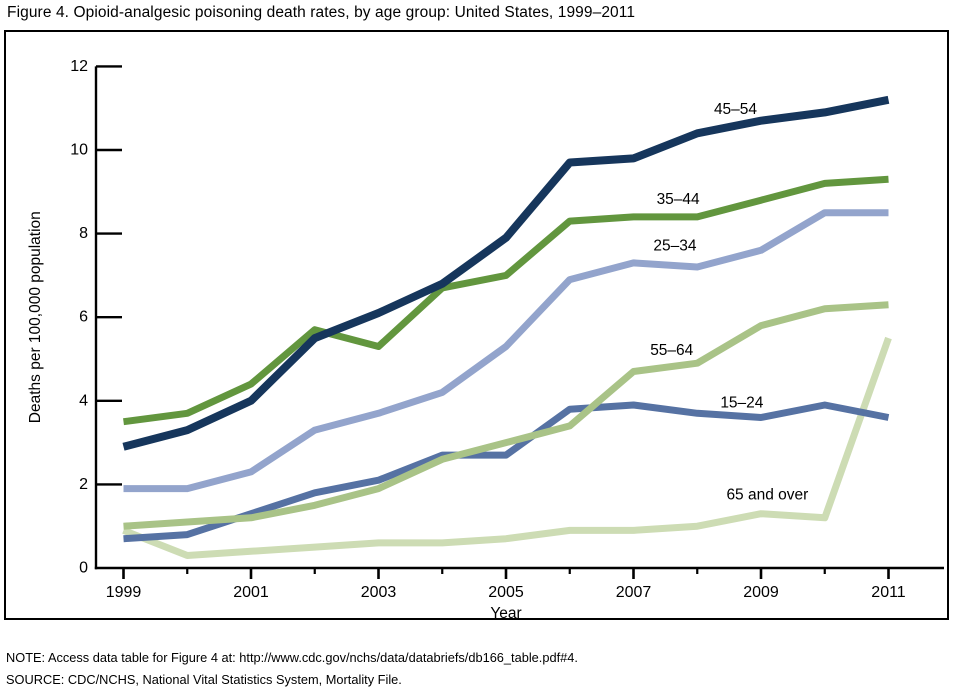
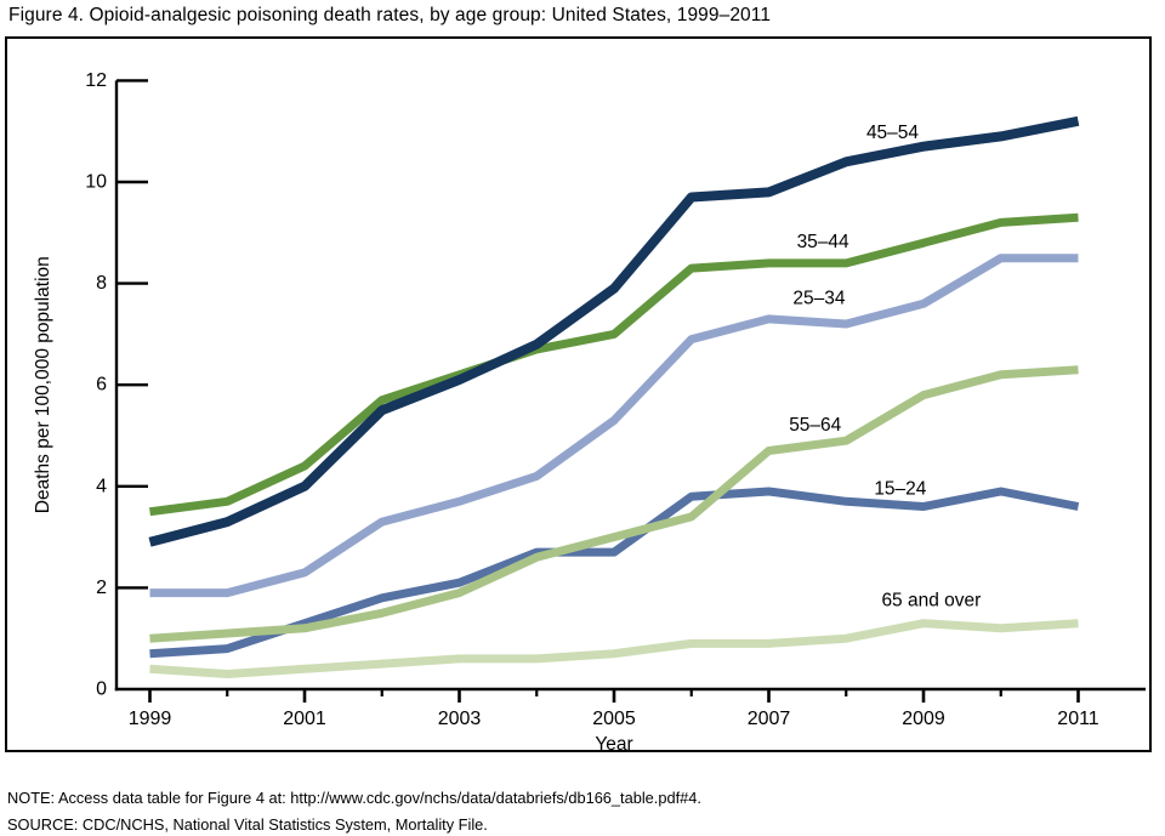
65 and over/1999: 0.9 -> 0.4
35–44/2003: 5.3 -> 6.2
65 and over/2011: 5.5 -> 1.3
